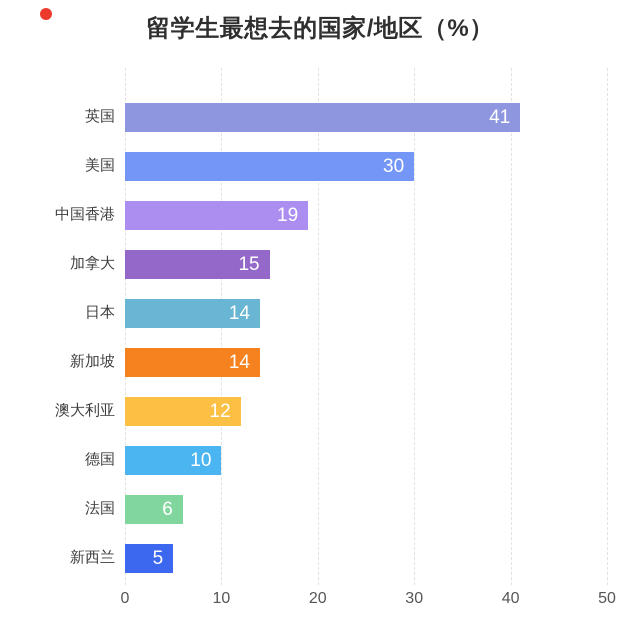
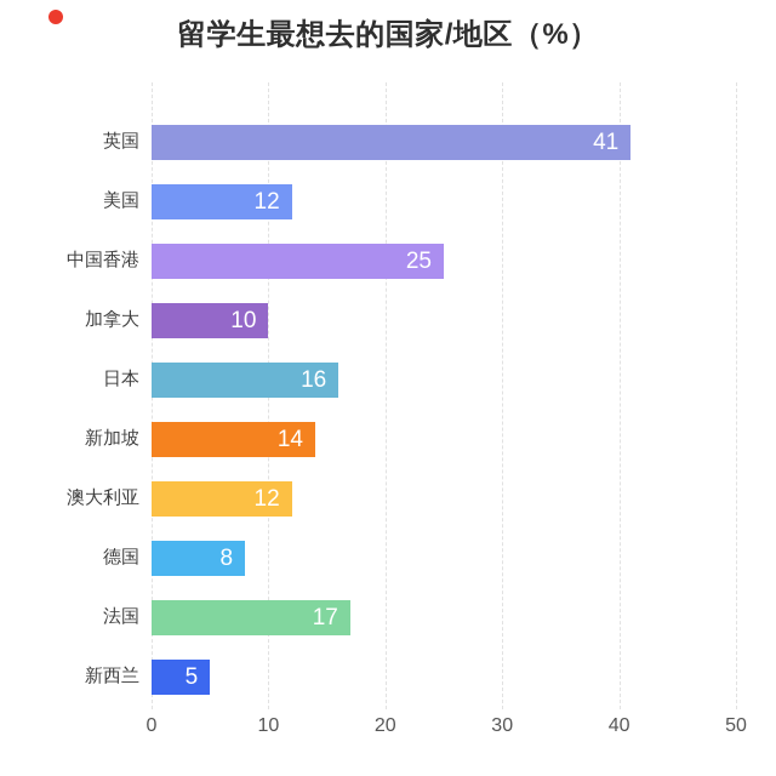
美国: 30 -> 12
中国香港: 19 -> 25
加拿大: 15 -> 10
日本: 14 -> 16
德国: 10 -> 8
法国: 6 -> 17
